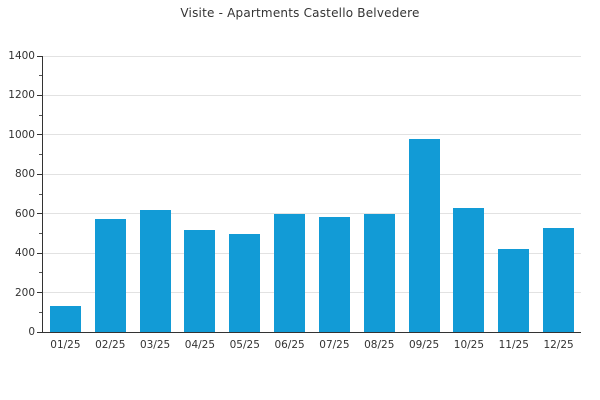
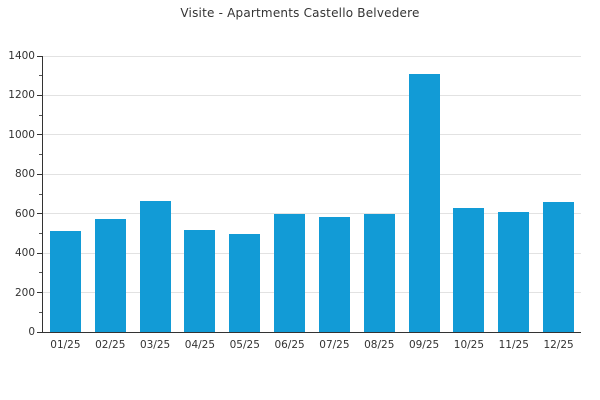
01/25: 130 -> 510
03/25: 620 -> 660
09/25: 980 -> 1310
11/25: 420 -> 610
12/25: 530 -> 660
